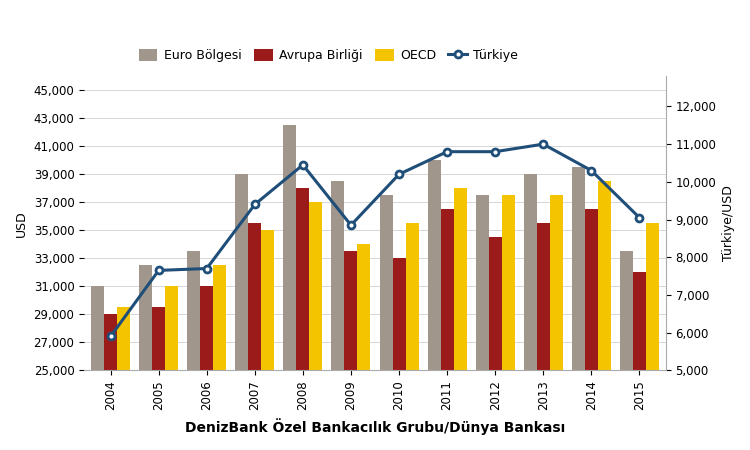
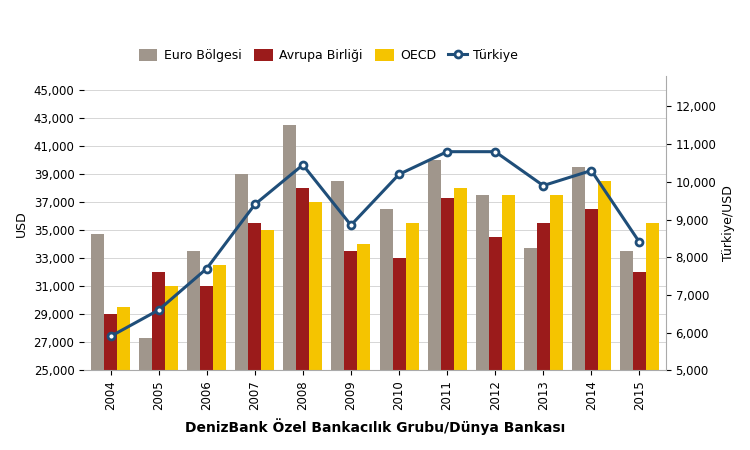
Euro Bölgesi/2004: 31,000 -> 34,700
Euro Bölgesi/2005: 32,500 -> 27,300
Avrupa Birliği/2005: 29,500 -> 32,000
Türkiye/2005: 7,650 -> 6,600
Euro Bölgesi/2010: 37,500 -> 36,500
Avrupa Birliği/2011: 36,500 -> 37,300
Euro Bölgesi/2013: 39,000 -> 33,700
Türkiye/2013: 11,000 -> 9,900
Türkiye/2015: 9,050 -> 8,400
